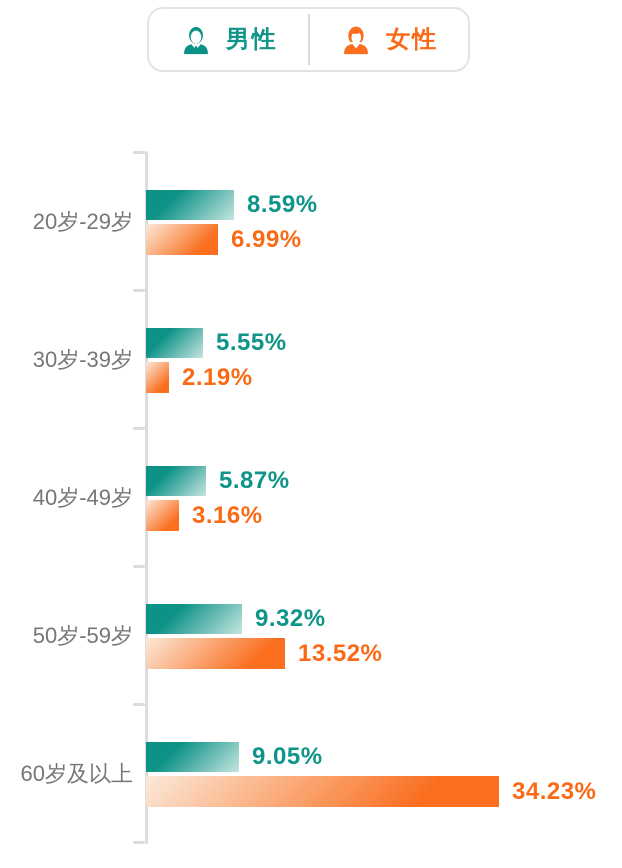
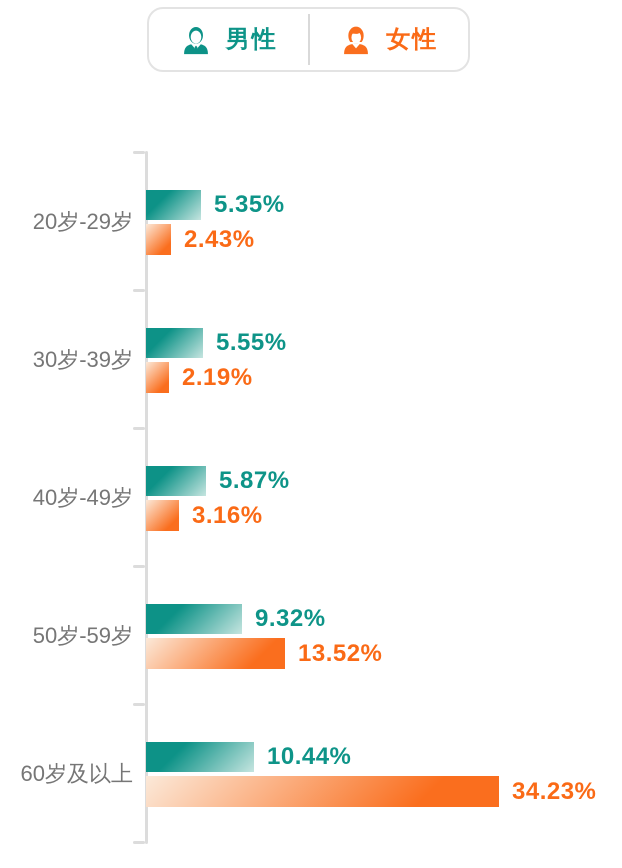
男性/20岁-29岁: 8.59% -> 5.35%
女性/20岁-29岁: 6.99% -> 2.43%
男性/60岁及以上: 9.05% -> 10.44%
